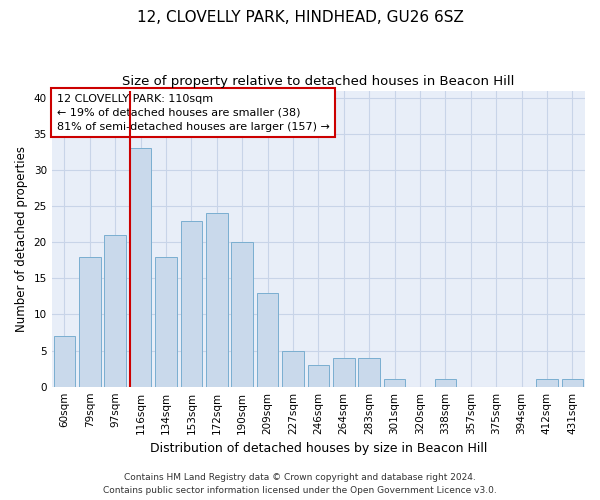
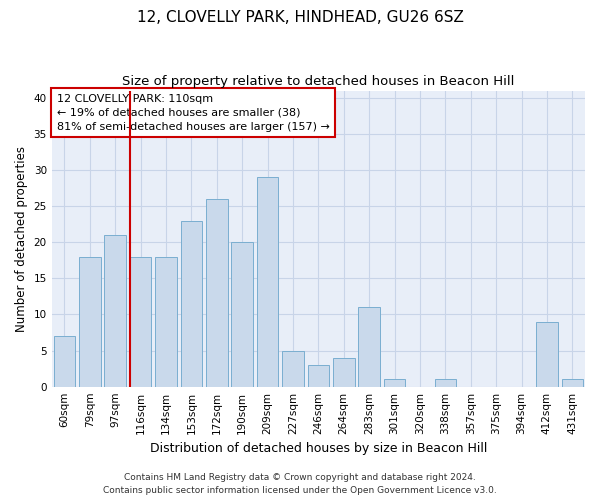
116sqm: 33 -> 18
172sqm: 24 -> 26
209sqm: 13 -> 29
283sqm: 4 -> 11
412sqm: 1 -> 9
